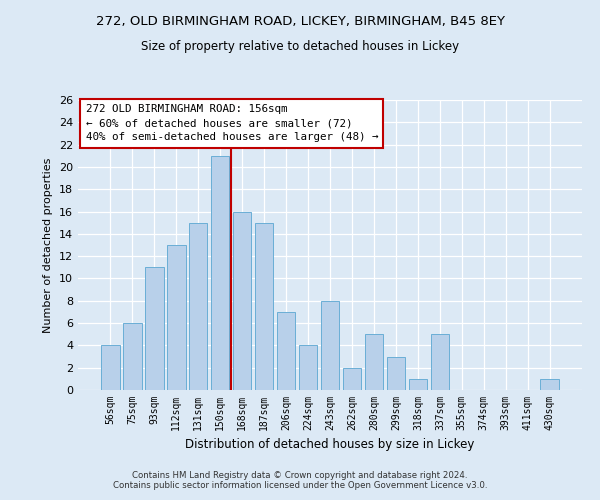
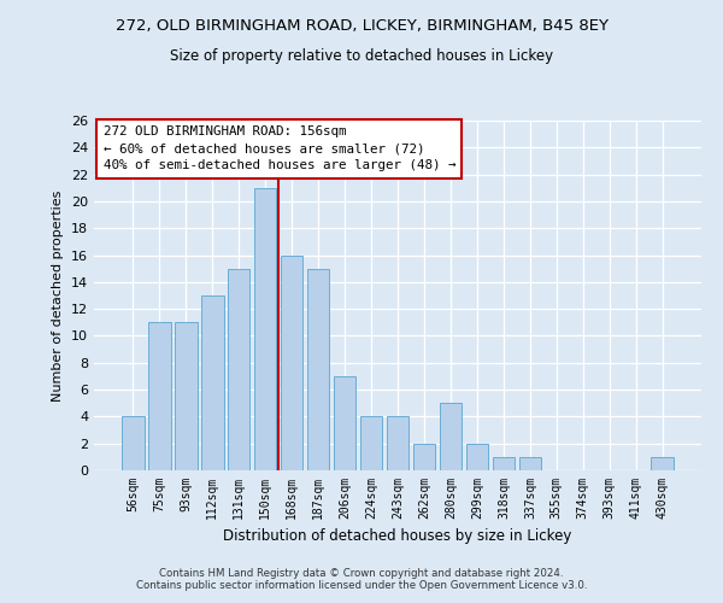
75sqm: 6 -> 11
243sqm: 8 -> 4
299sqm: 3 -> 2
337sqm: 5 -> 1
